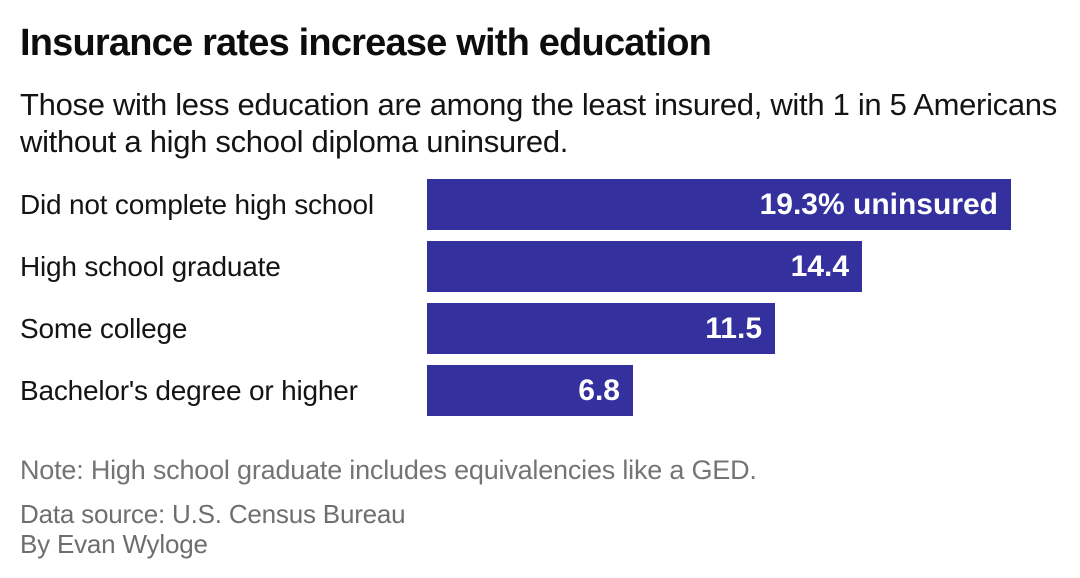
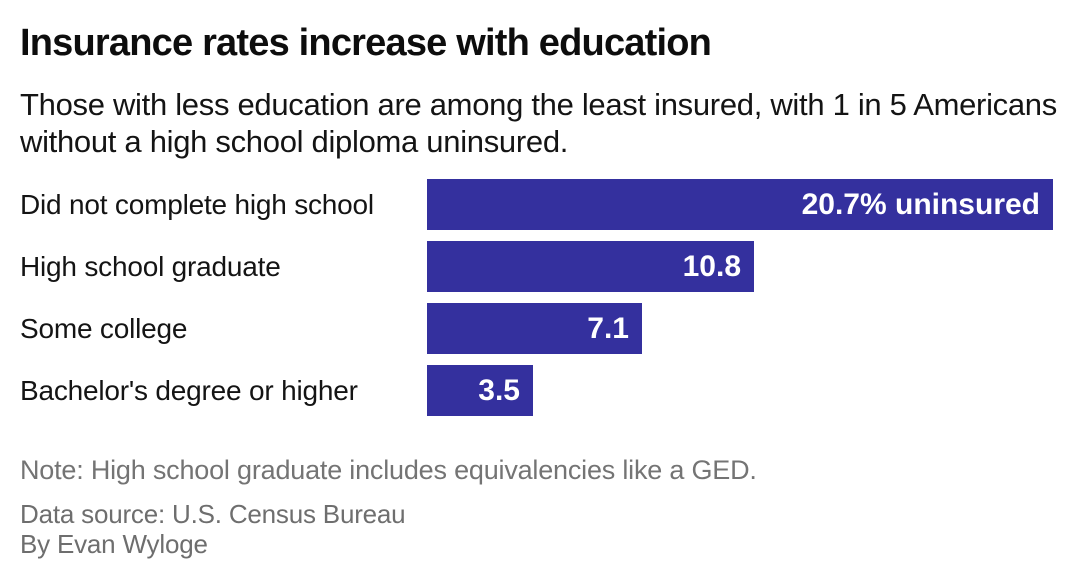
Did not complete high school: 19.3% -> 20.7%
High school graduate: 14.4 -> 10.8
Some college: 11.5 -> 7.1
Bachelor's degree or higher: 6.8 -> 3.5
